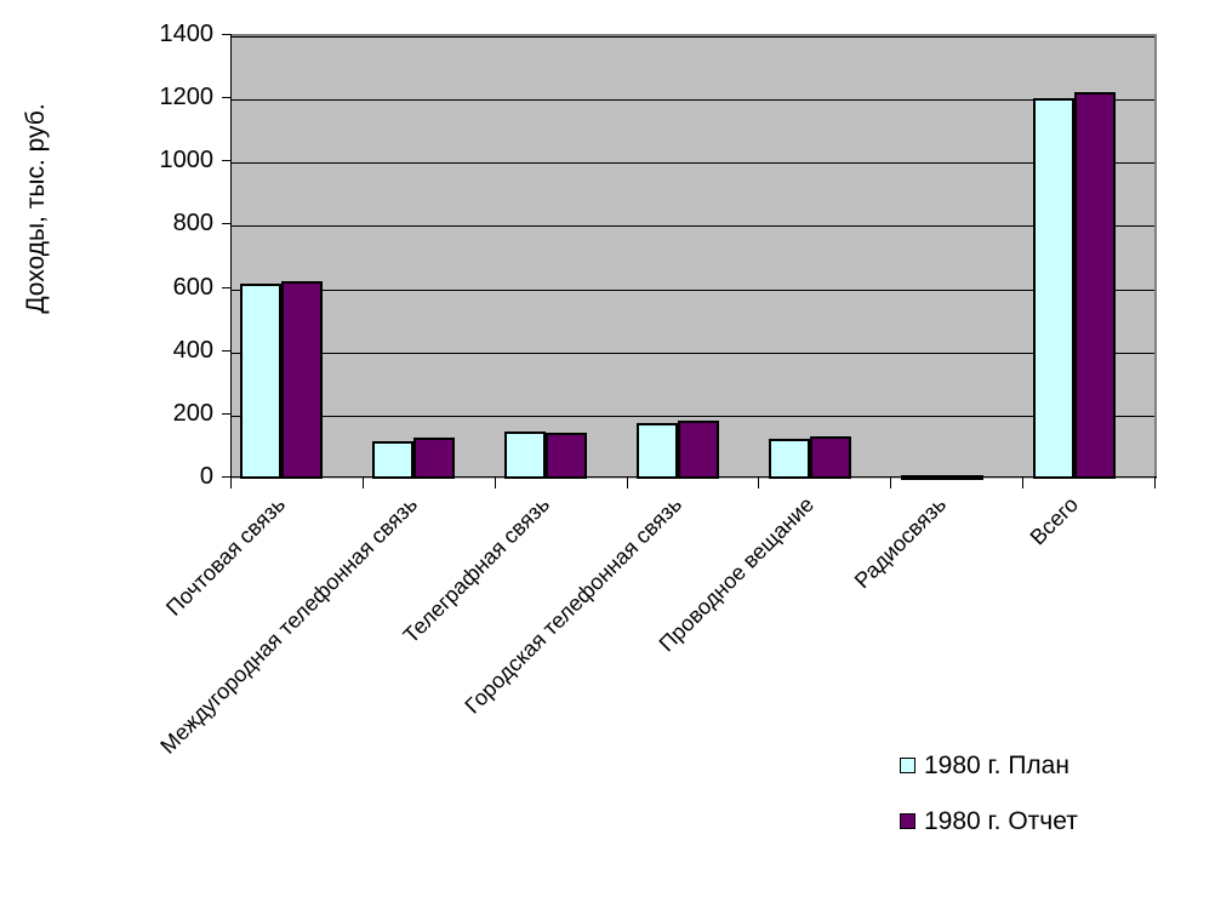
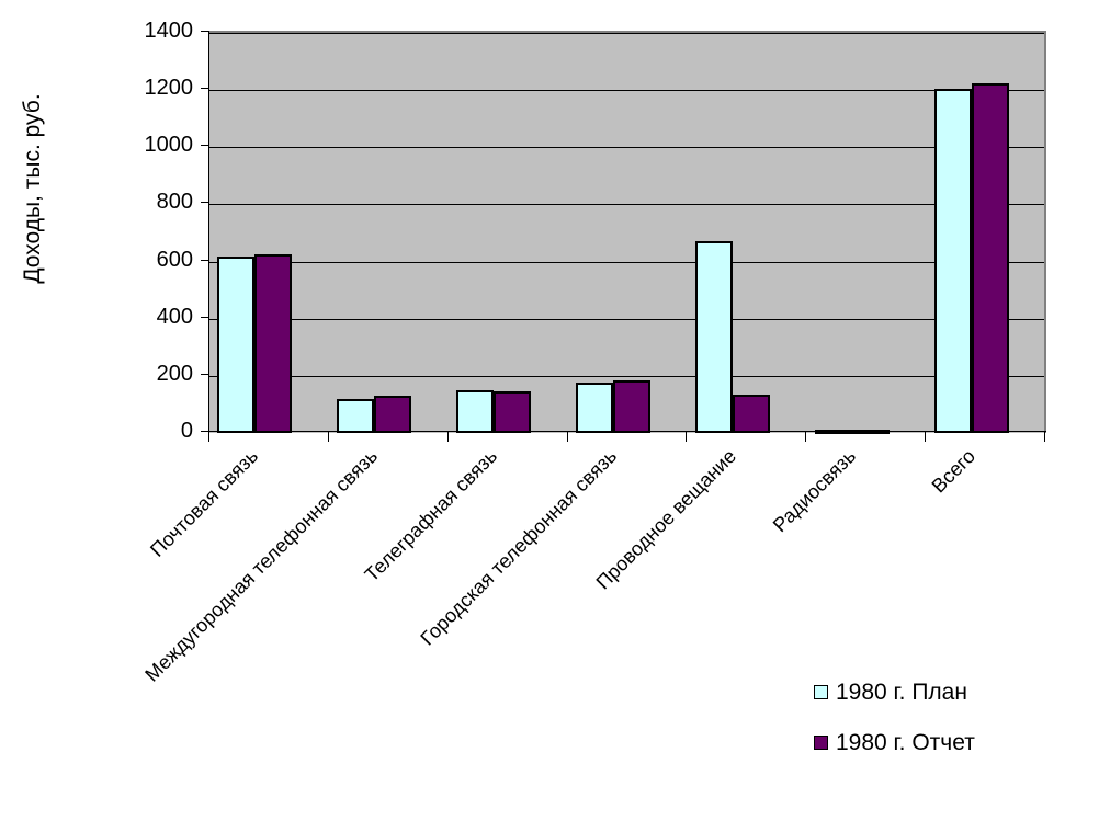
1980 г. План/Проводное вещание: 130 -> 670
